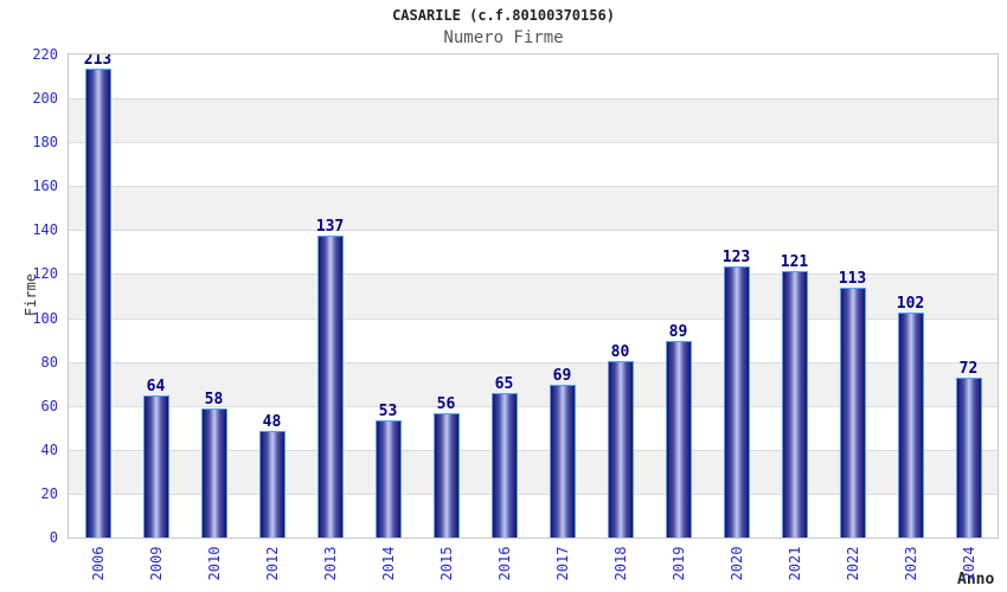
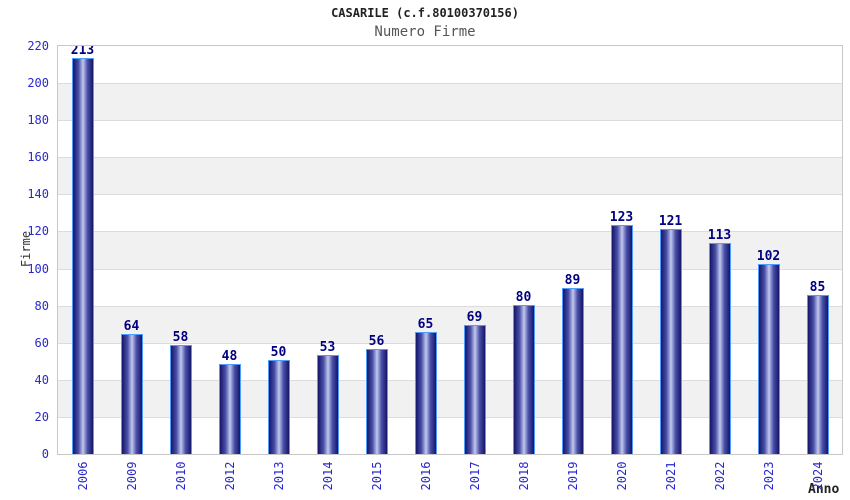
2013: 137 -> 50
2024: 72 -> 85
